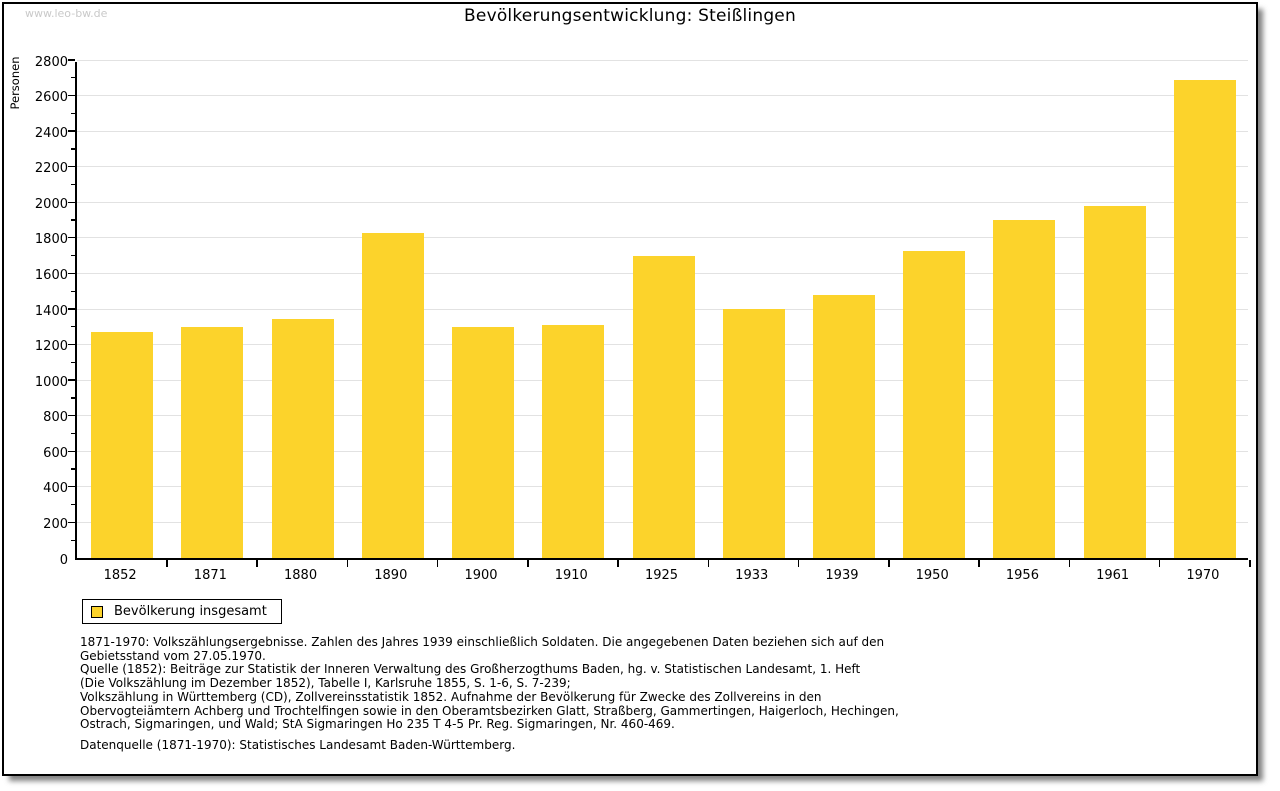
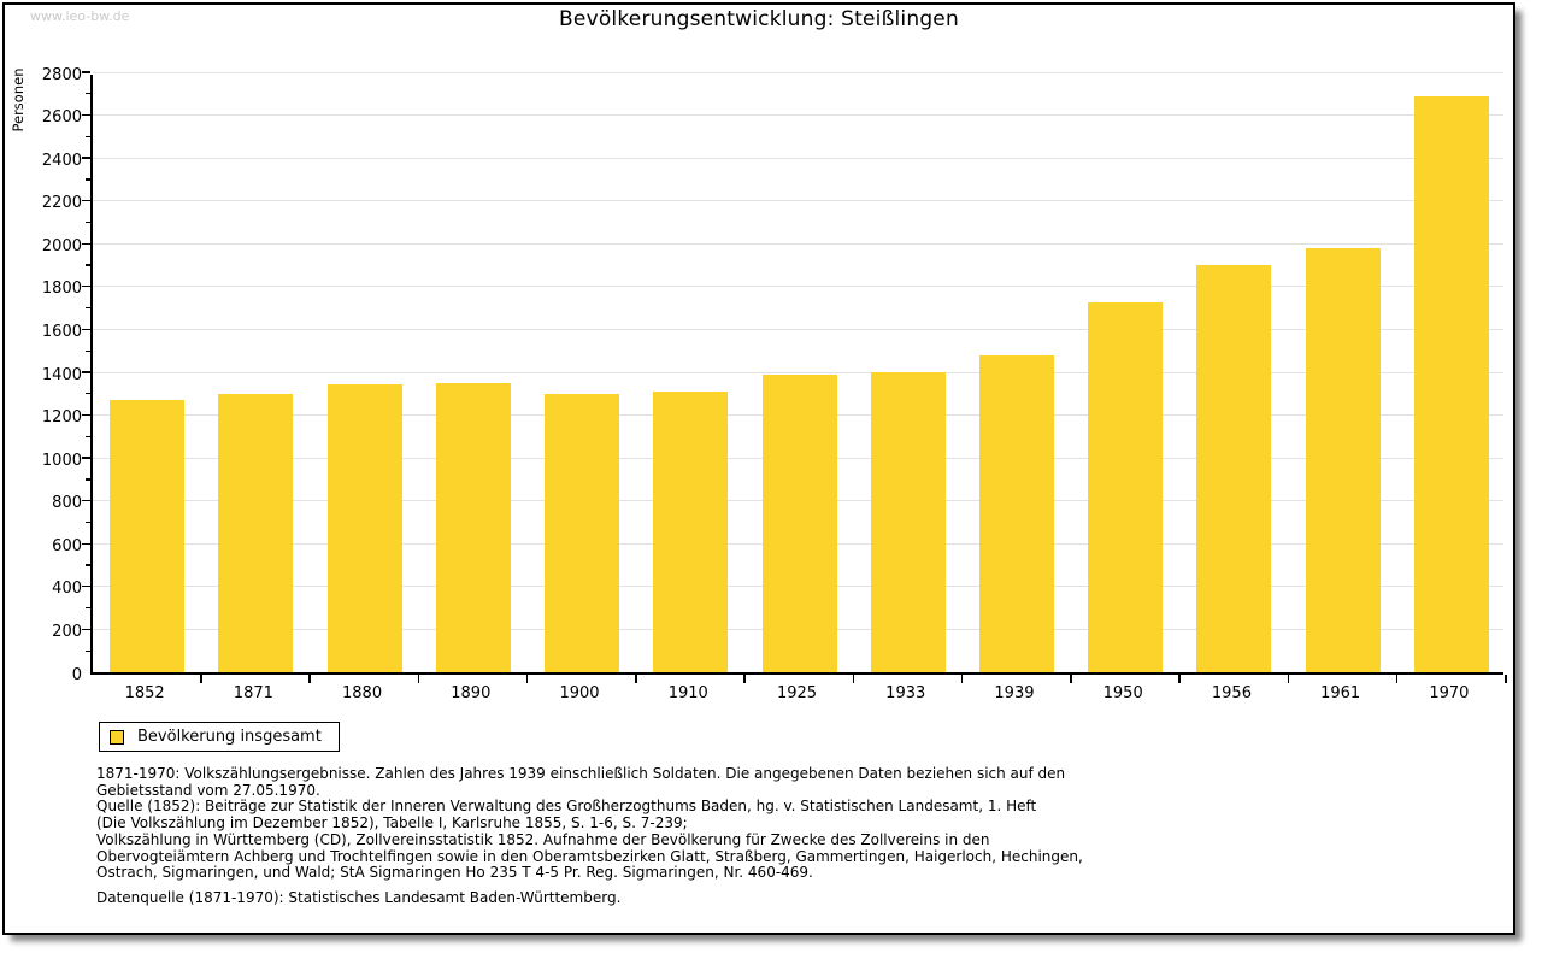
1890: 1830 -> 1350
1925: 1700 -> 1390
